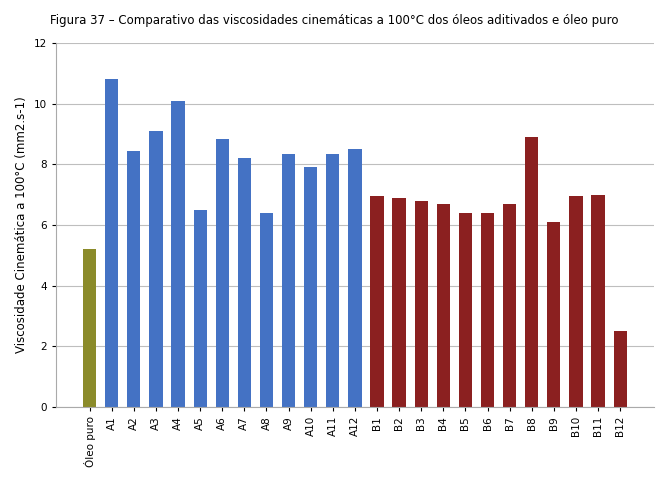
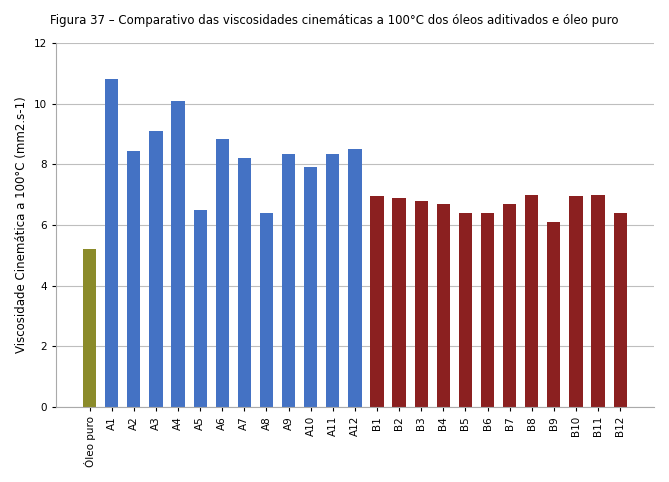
B8: 8.90 -> 7.00
B12: 2.50 -> 6.40
